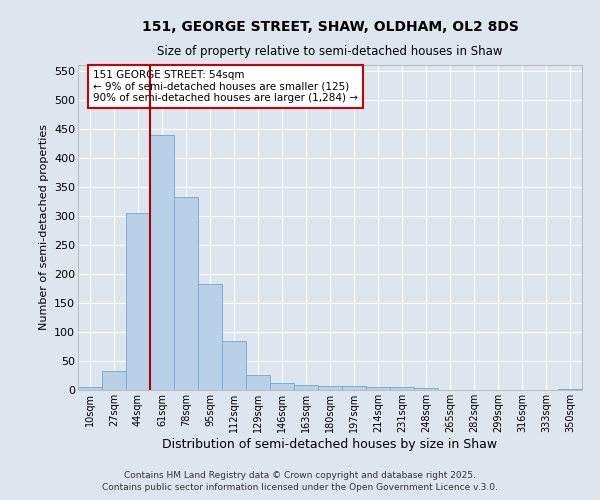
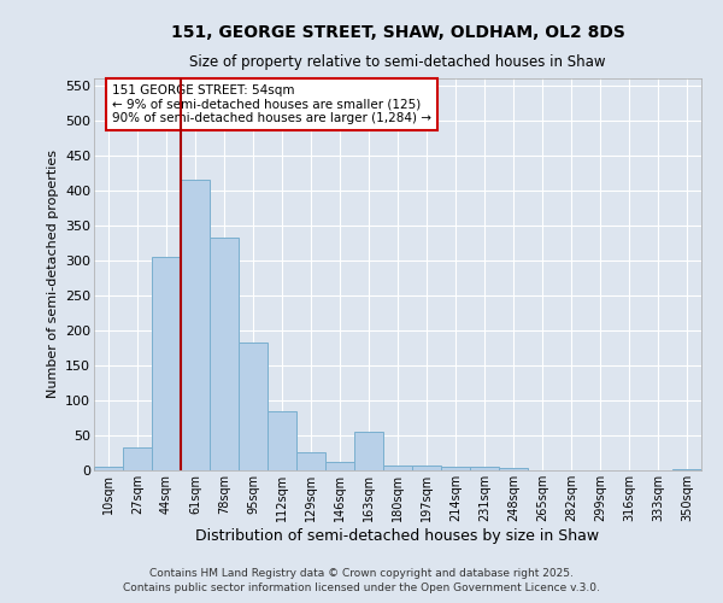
61sqm: 440 -> 416
163sqm: 8 -> 56
